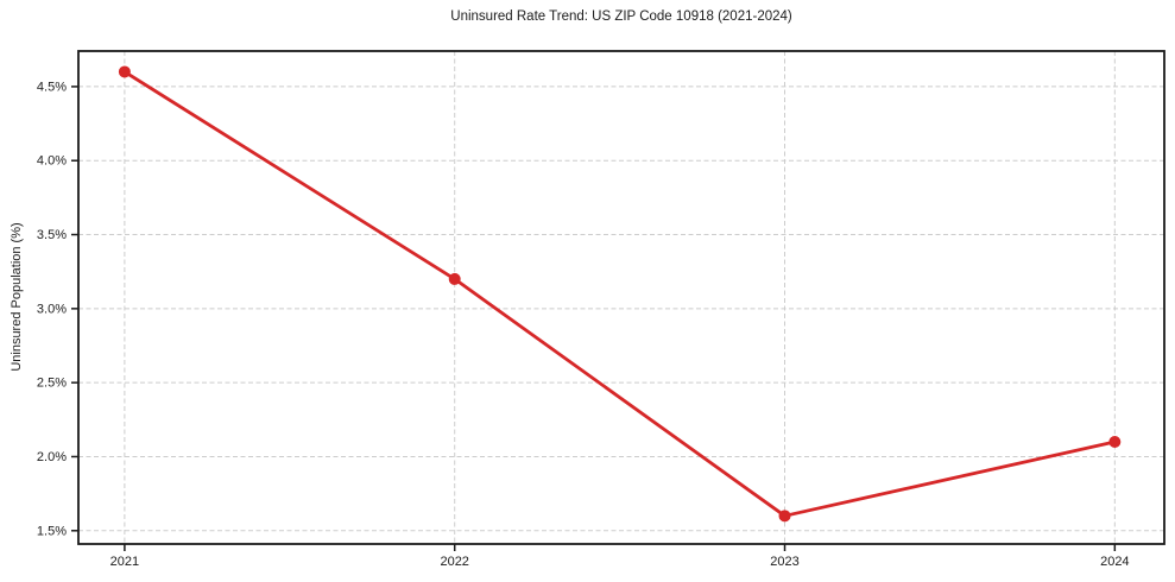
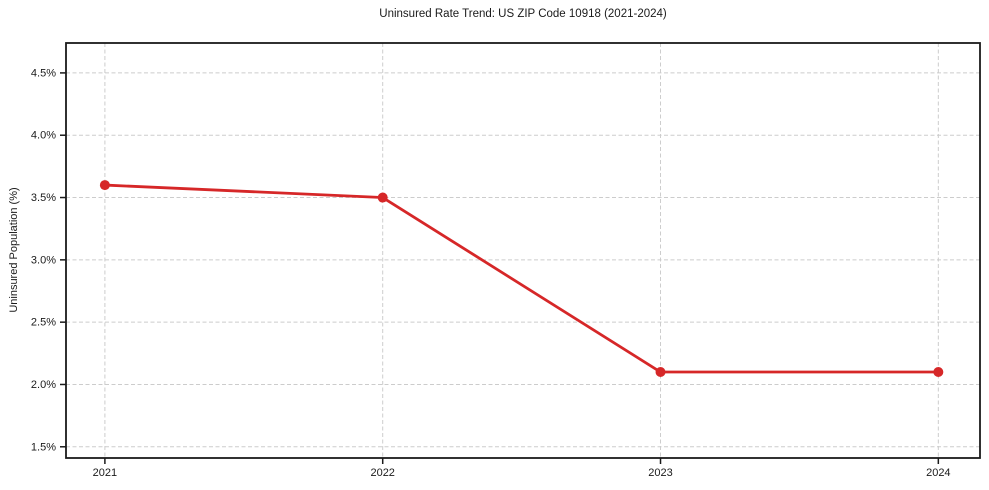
2021: 4.6% -> 3.6%
2022: 3.2% -> 3.5%
2023: 1.6% -> 2.1%
